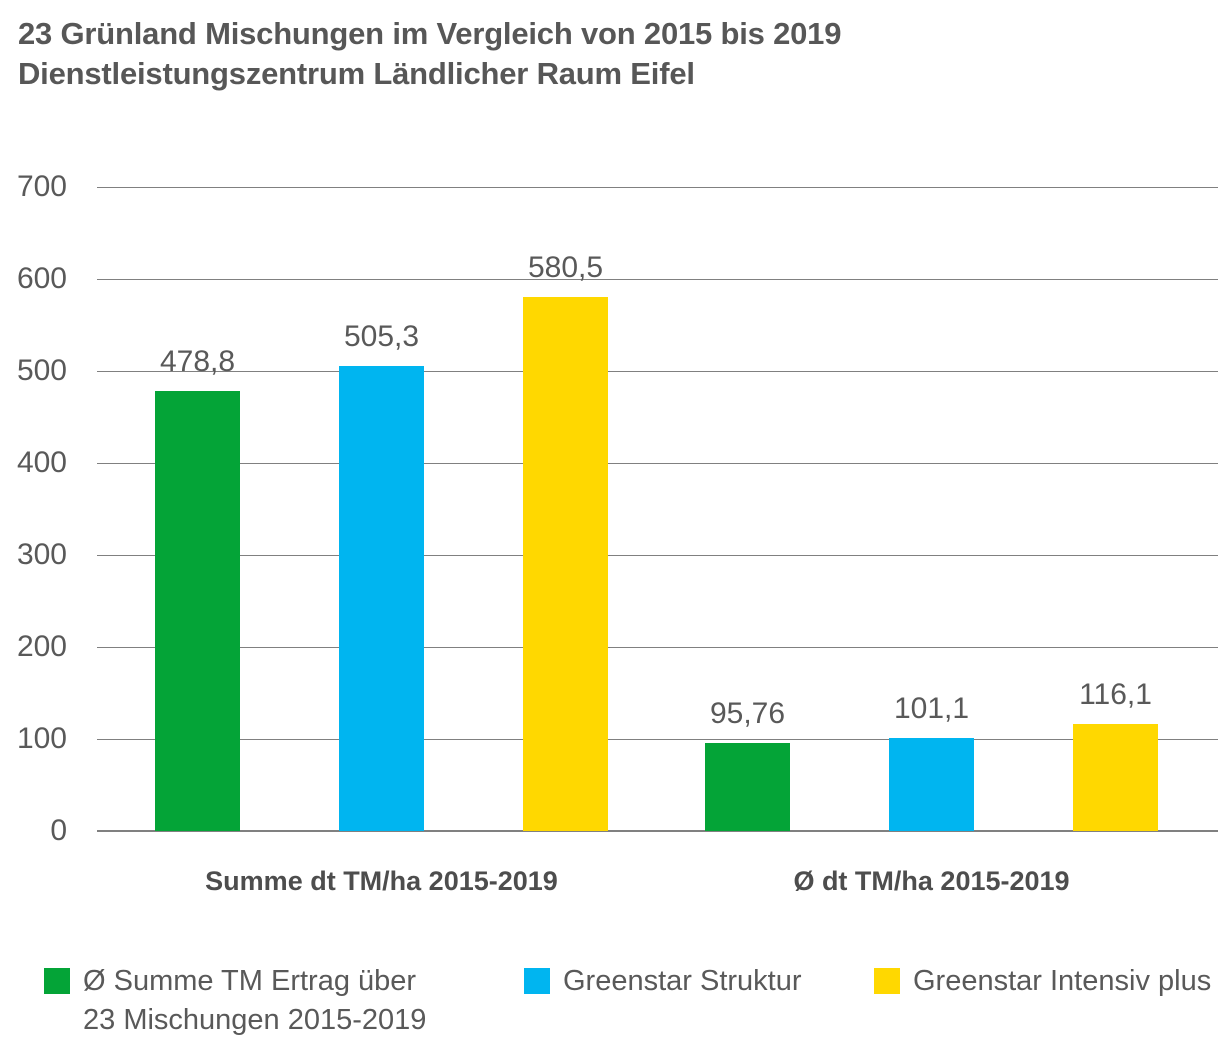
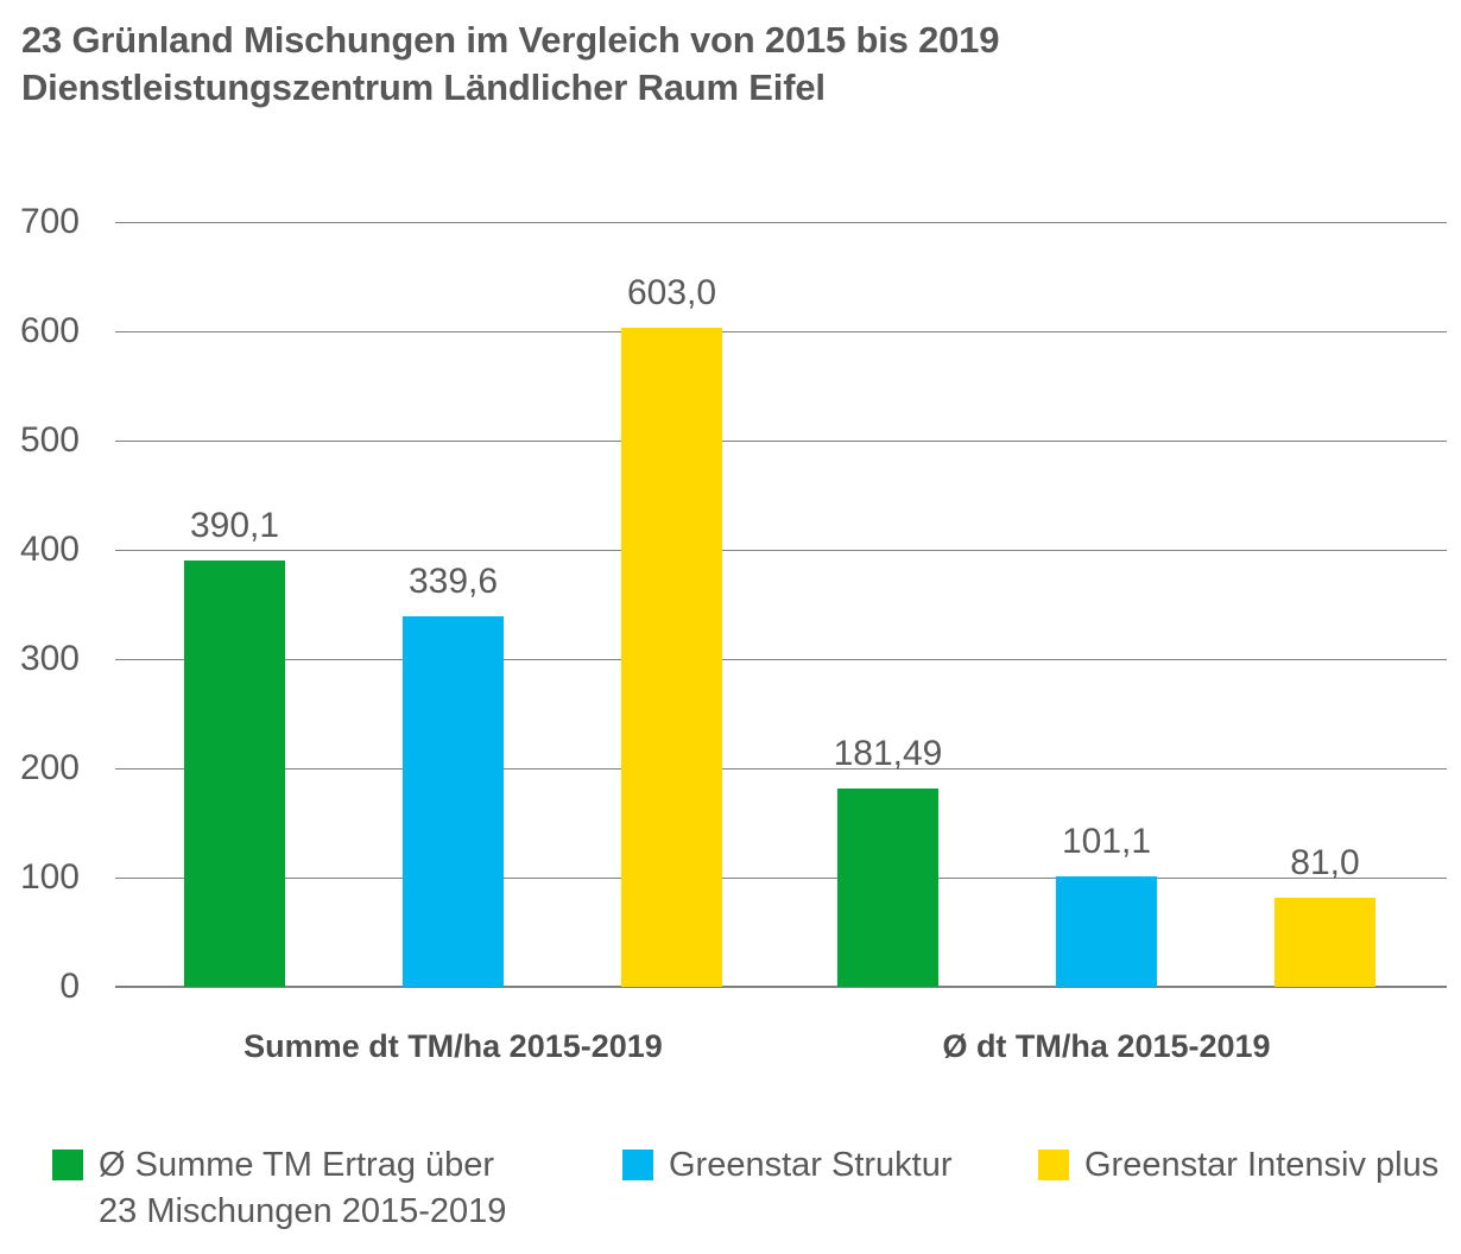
Ø Summe TM Ertrag über 23 Mischungen 2015-2019/Summe dt TM/ha 2015-2019: 478,8 -> 390,1
Greenstar Struktur/Summe dt TM/ha 2015-2019: 505,3 -> 339,6
Greenstar Intensiv plus/Summe dt TM/ha 2015-2019: 580,5 -> 603,0
Ø Summe TM Ertrag über 23 Mischungen 2015-2019/Ø dt TM/ha 2015-2019: 95,76 -> 181,49
Greenstar Intensiv plus/Ø dt TM/ha 2015-2019: 116,1 -> 81,0
